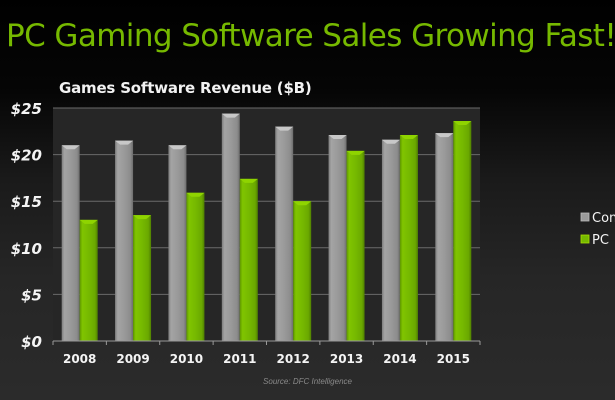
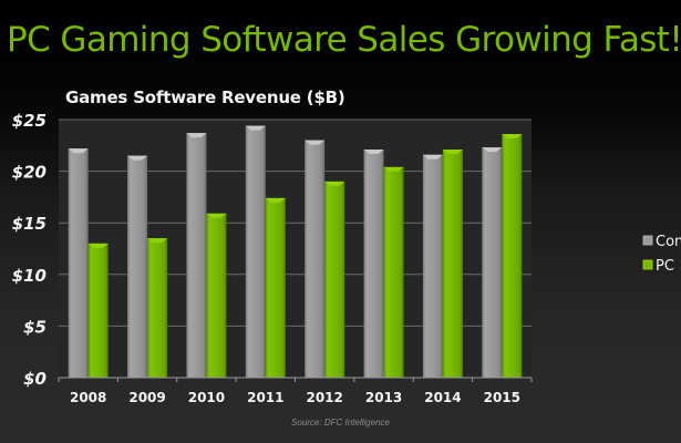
Con/2008: $21 -> $22
Con/2010: $21 -> $24
PC/2012: $15 -> $19
